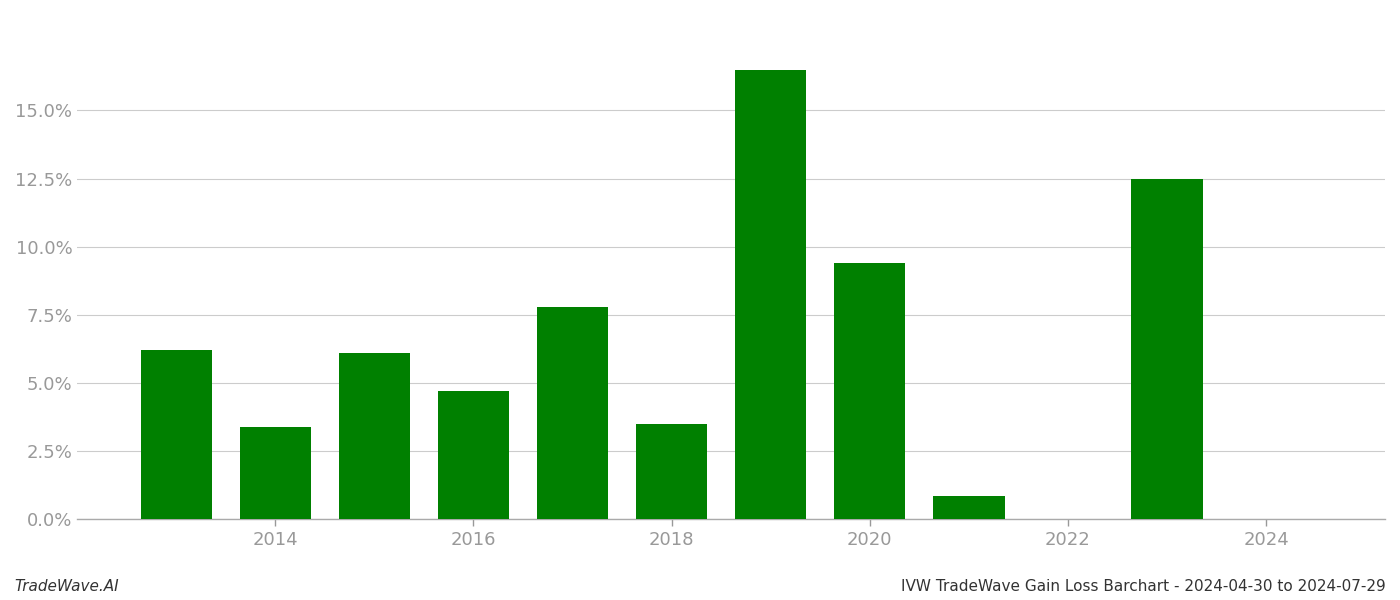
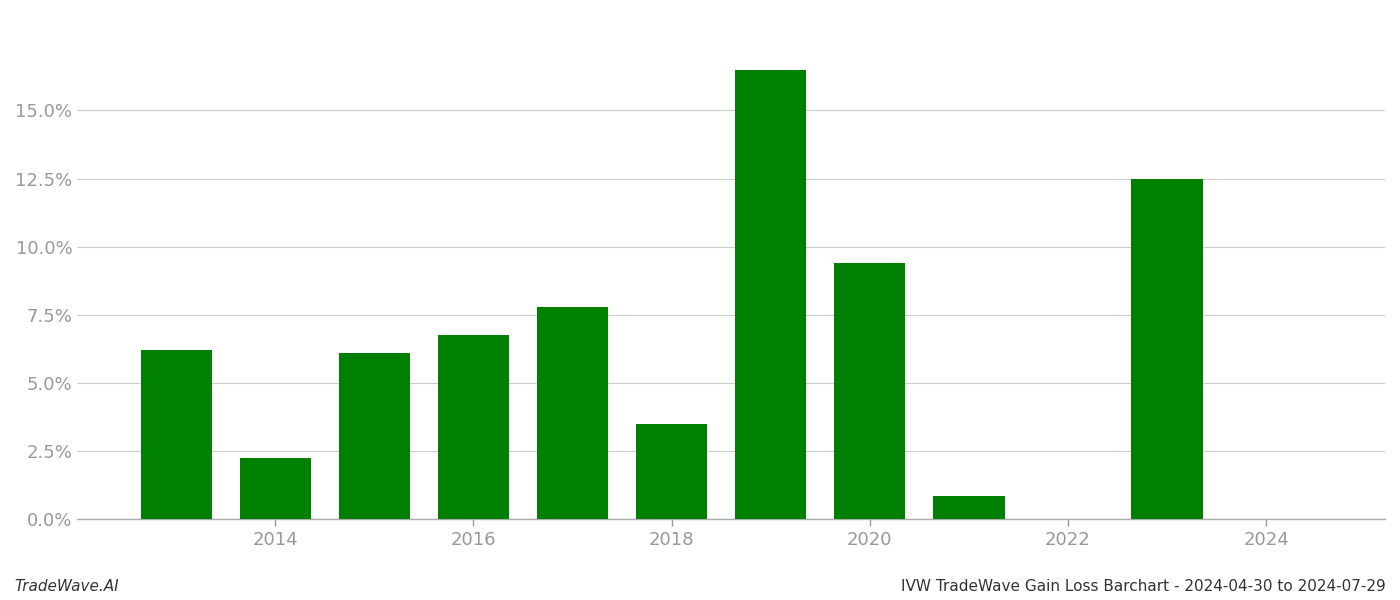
2014: 3.40% -> 2.25%
2016: 4.70% -> 6.75%
